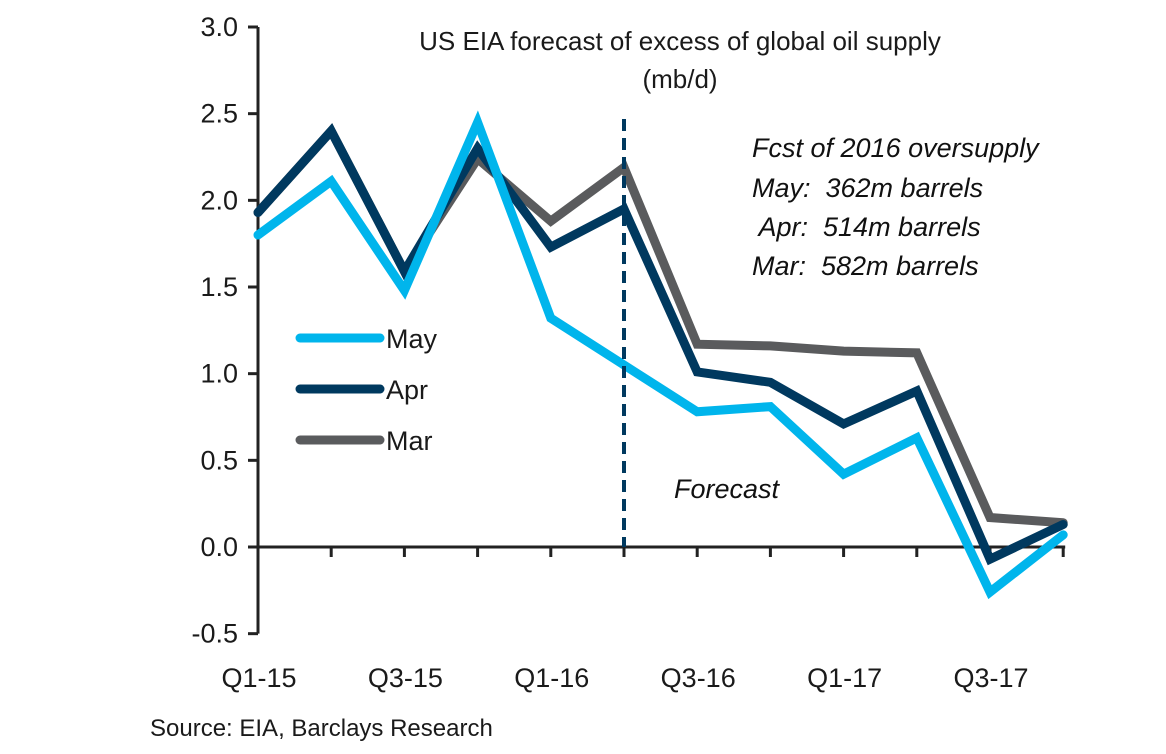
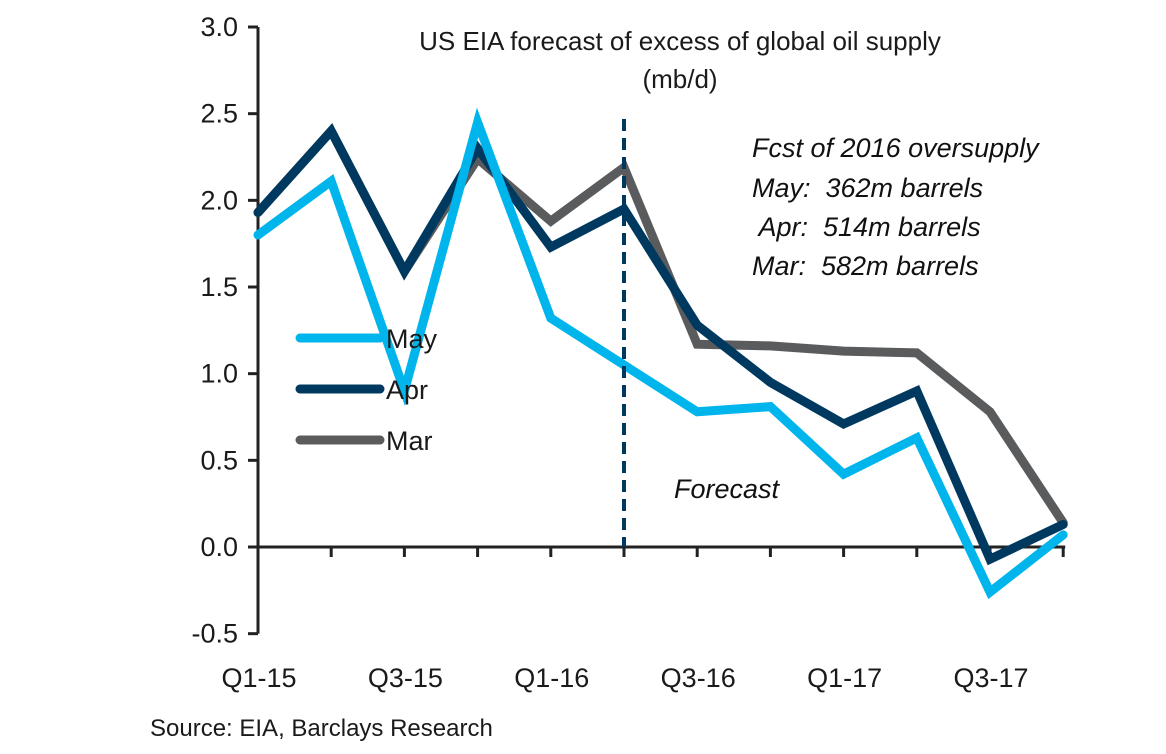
May/Q3-15: 1.48 -> 0.90
Apr/Q3-16: 1.01 -> 1.28
Mar/Q3-17: 0.17 -> 0.78
